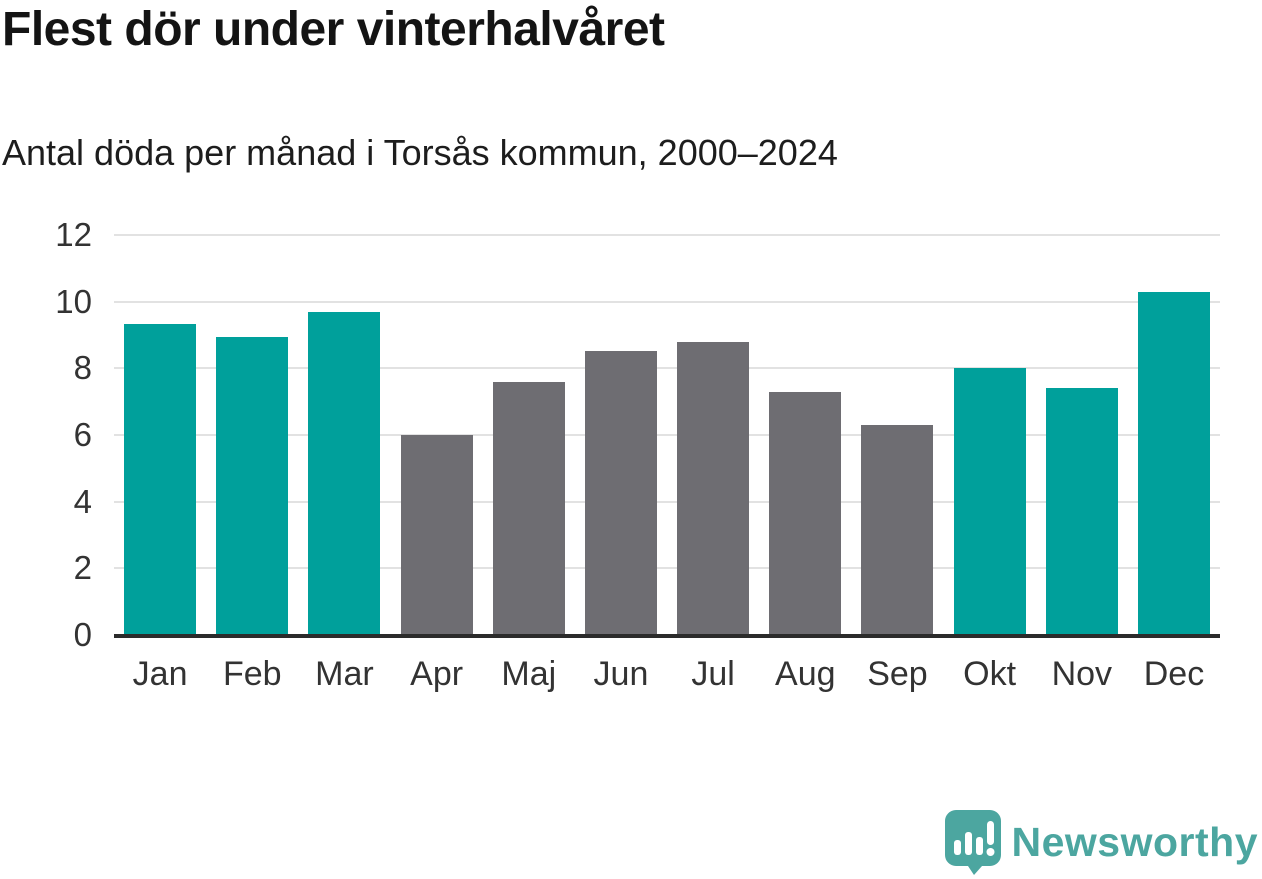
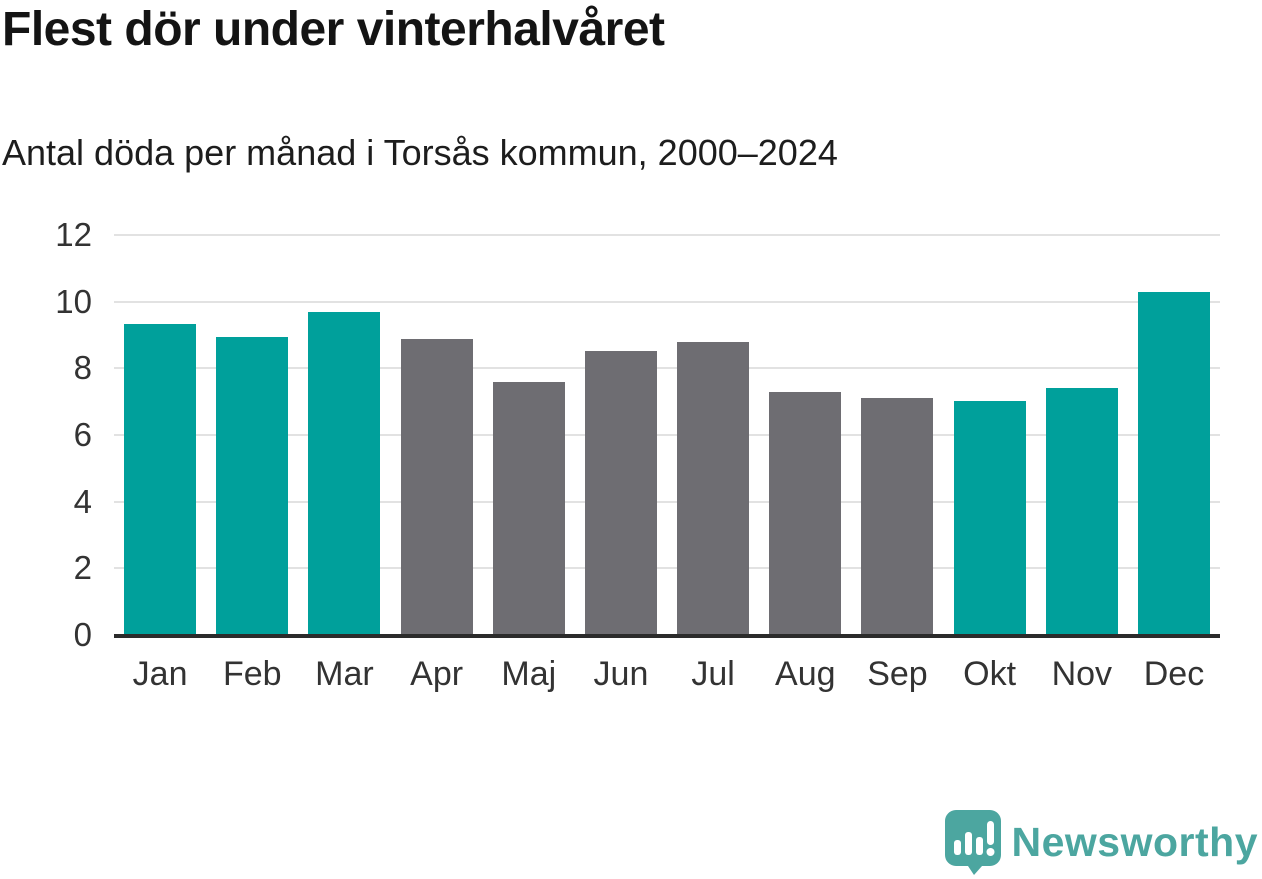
Apr: 6.0 -> 8.9
Sep: 6.3 -> 7.1
Okt: 8.0 -> 7.0
